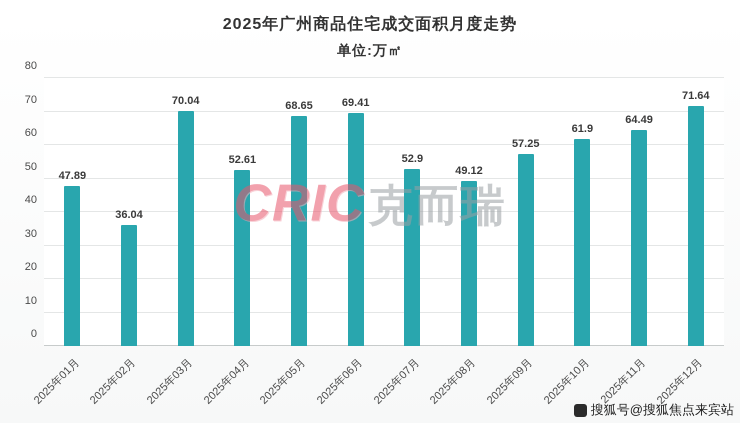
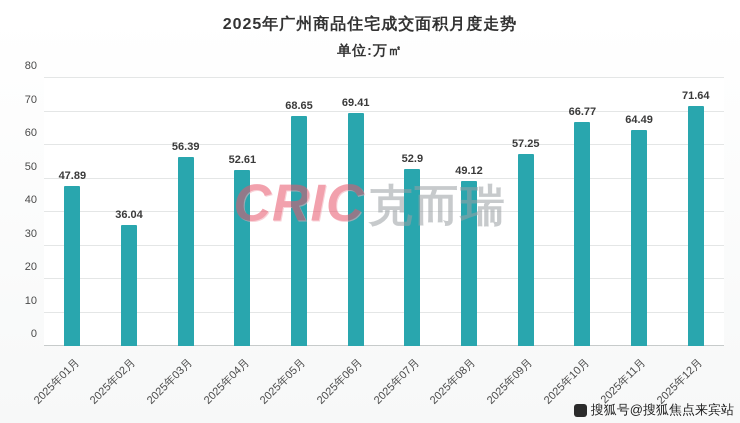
2025年03月: 70.04 -> 56.39
2025年10月: 61.9 -> 66.77
